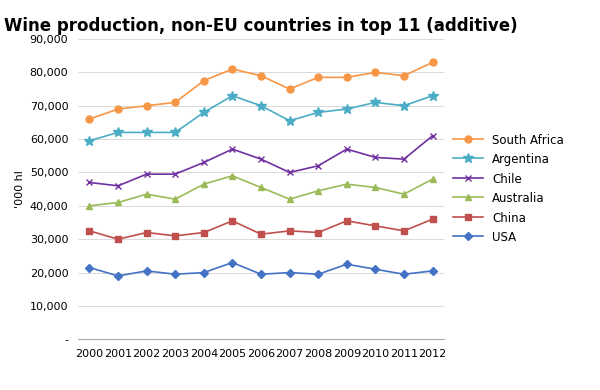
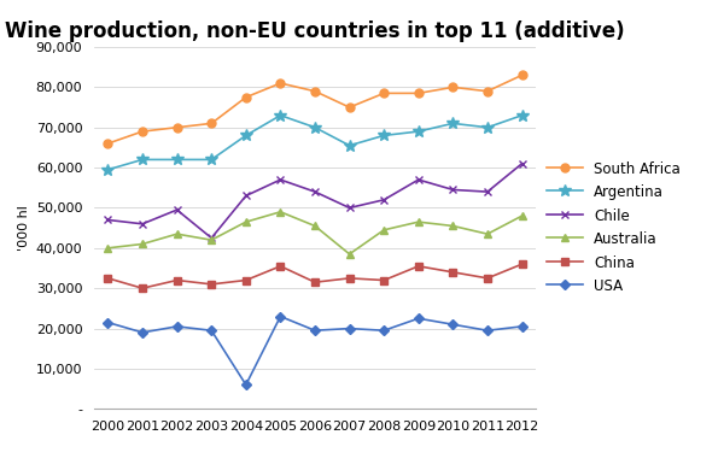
Chile/2003: 49,500 -> 42,500
USA/2004: 20,000 -> 6,000
Australia/2007: 42,000 -> 38,500
